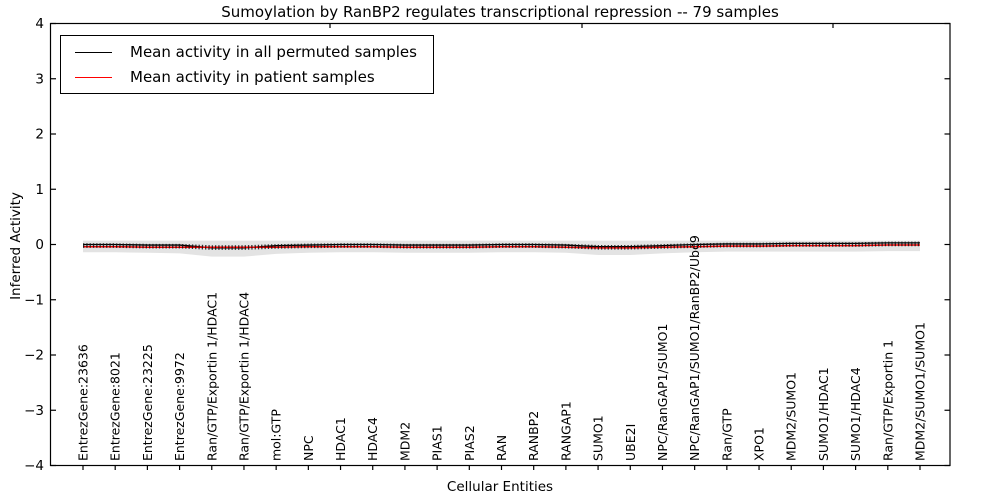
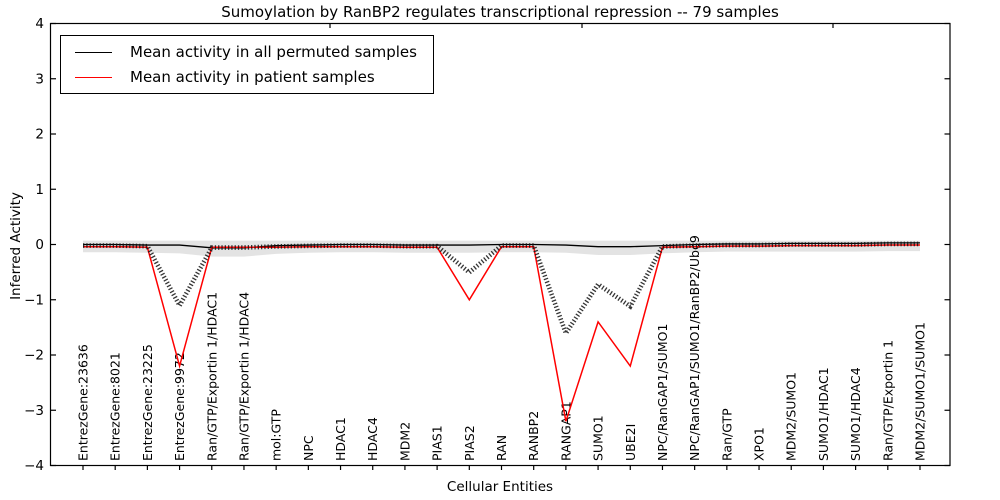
Mean activity in patient samples/EntrezGene:9972: -0.1 -> -2.2
Mean activity in patient samples/PIAS2: -0.1 -> -1.0
Mean activity in patient samples/RANGAP1: -0.1 -> -3.2
Mean activity in patient samples/SUMO1: -0.1 -> -1.4
Mean activity in patient samples/UBE2I: -0.1 -> -2.2
